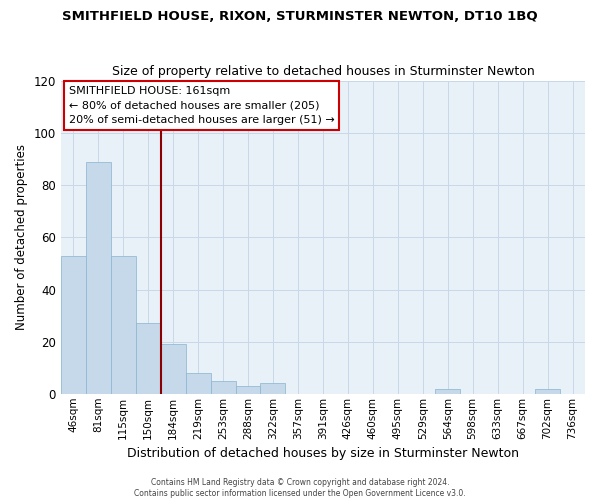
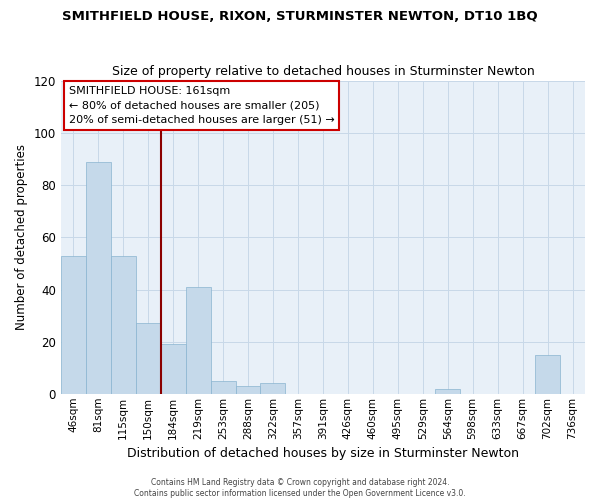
219sqm: 8 -> 41
702sqm: 2 -> 15
